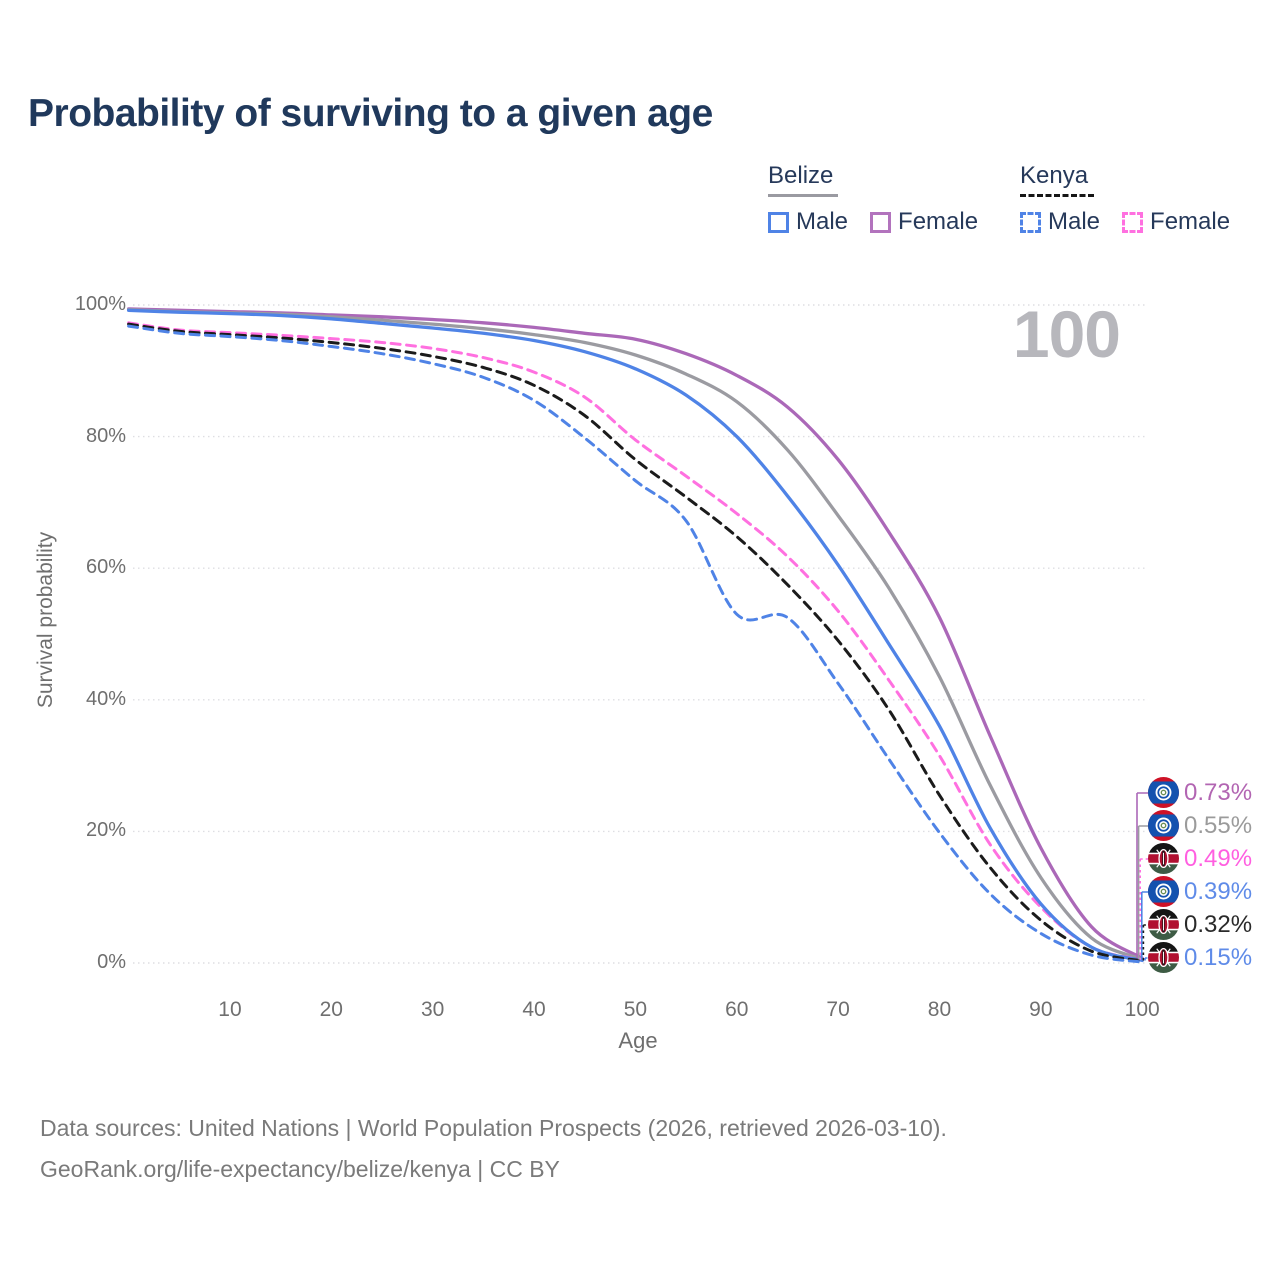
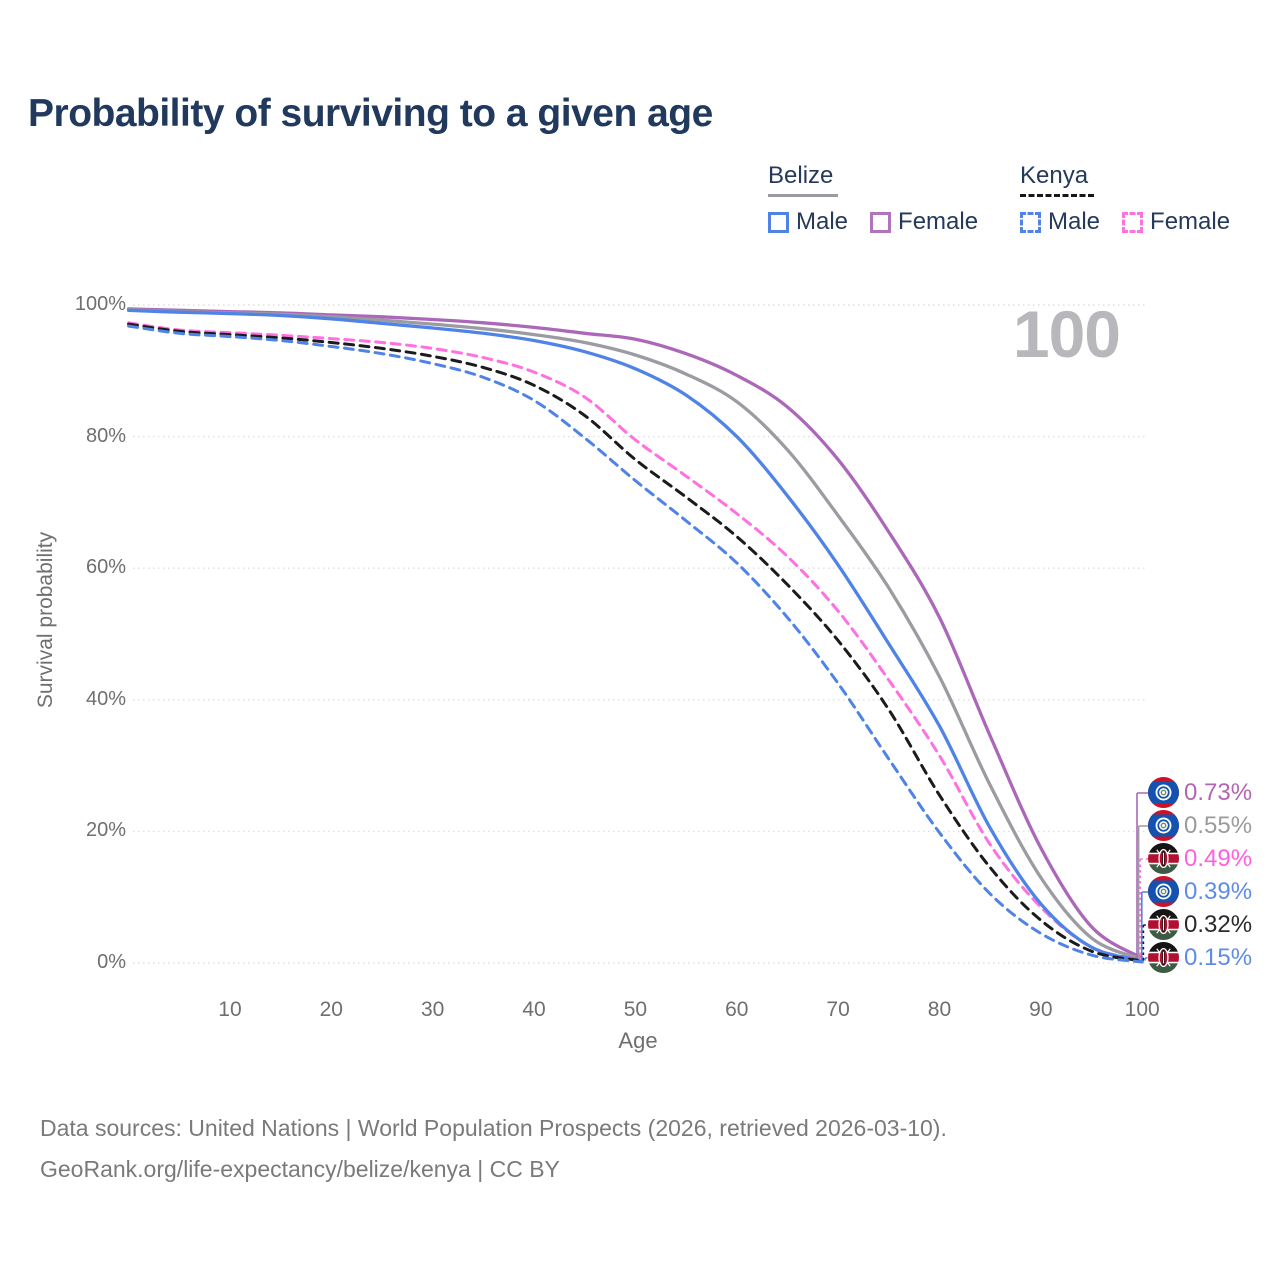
Kenya Male/60: 53% -> 61%
